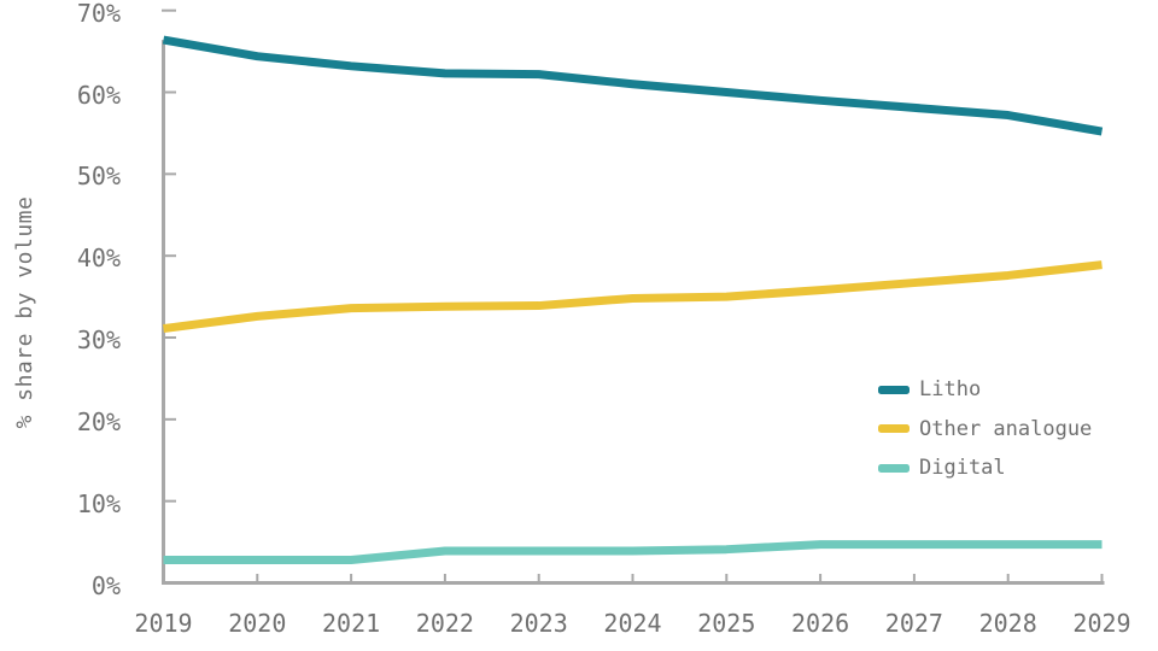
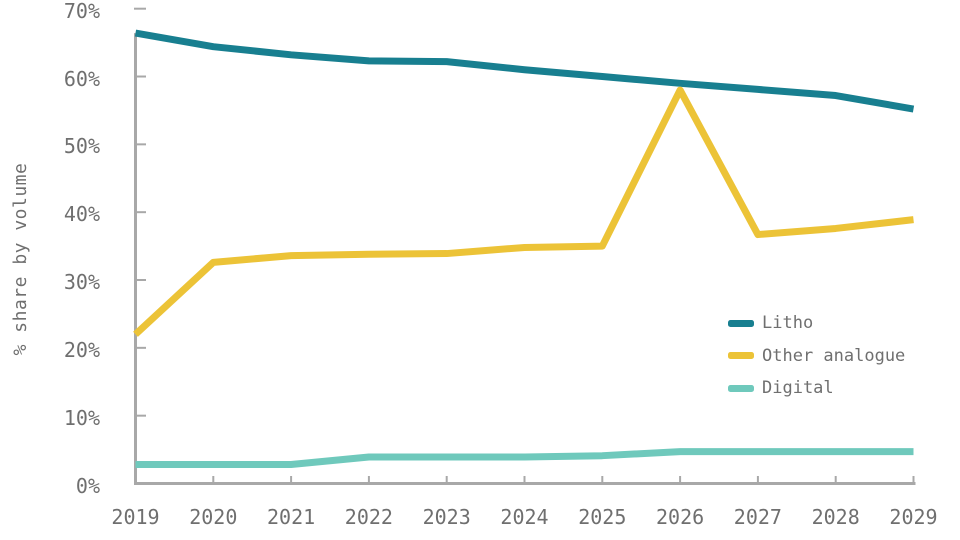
Other analogue/2019: 31% -> 22%
Other analogue/2026: 36% -> 58%
